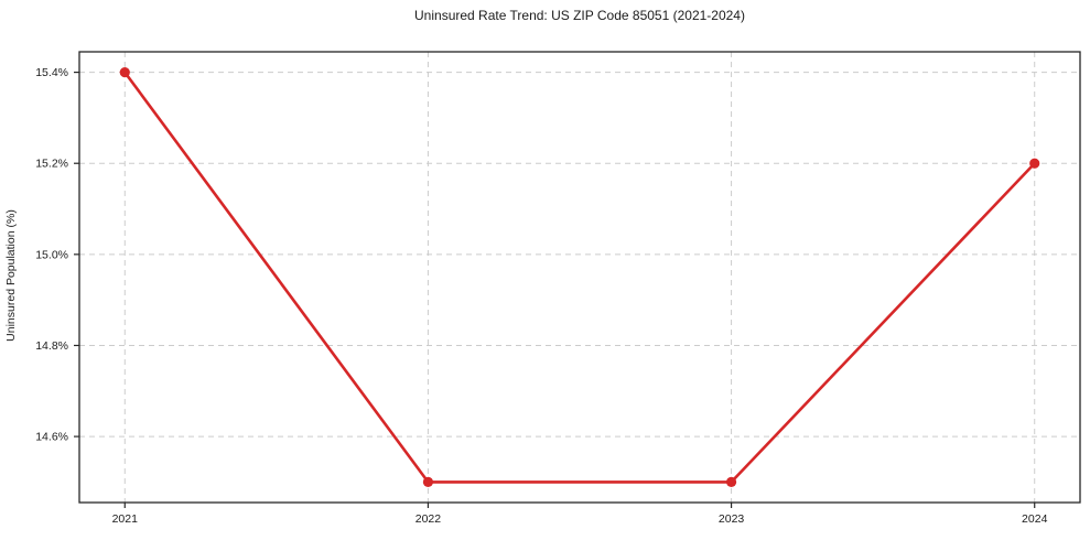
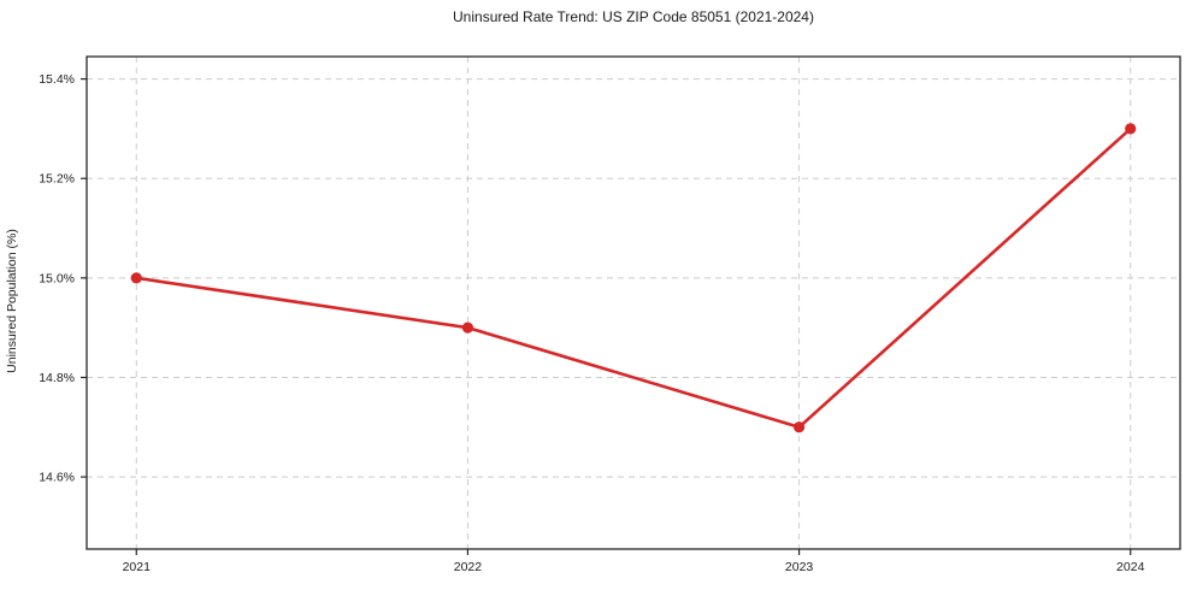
2021: 15.4% -> 15.0%
2022: 14.5% -> 14.9%
2023: 14.5% -> 14.7%
2024: 15.2% -> 15.3%
